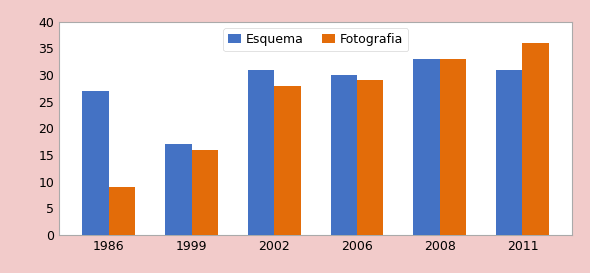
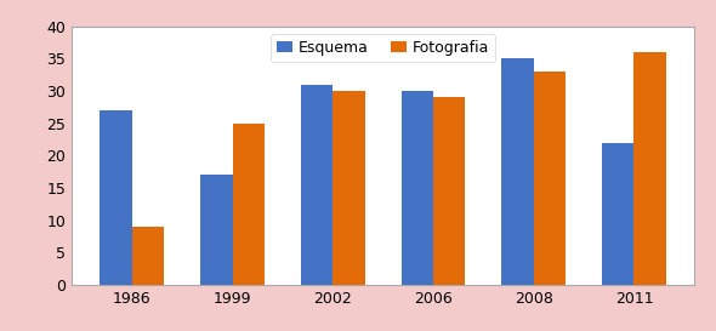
Fotografia/1999: 16 -> 25
Fotografia/2002: 28 -> 30
Esquema/2008: 33 -> 35
Esquema/2011: 31 -> 22
